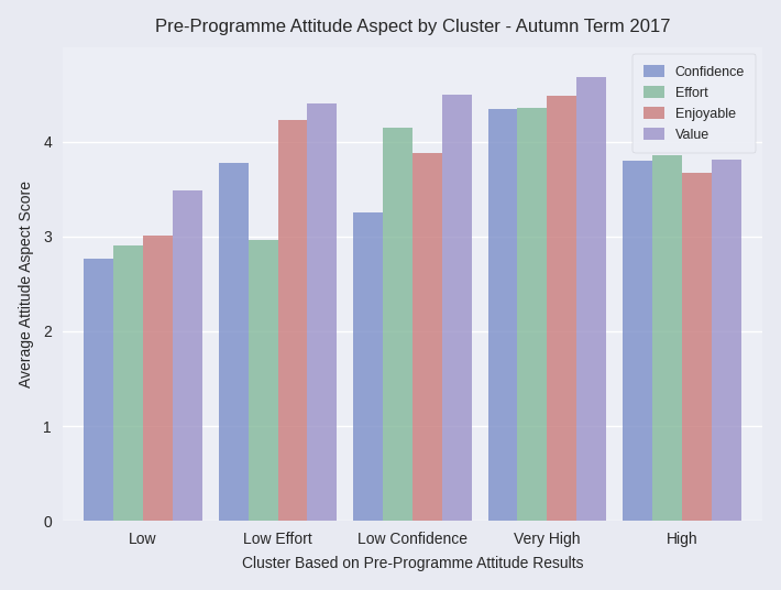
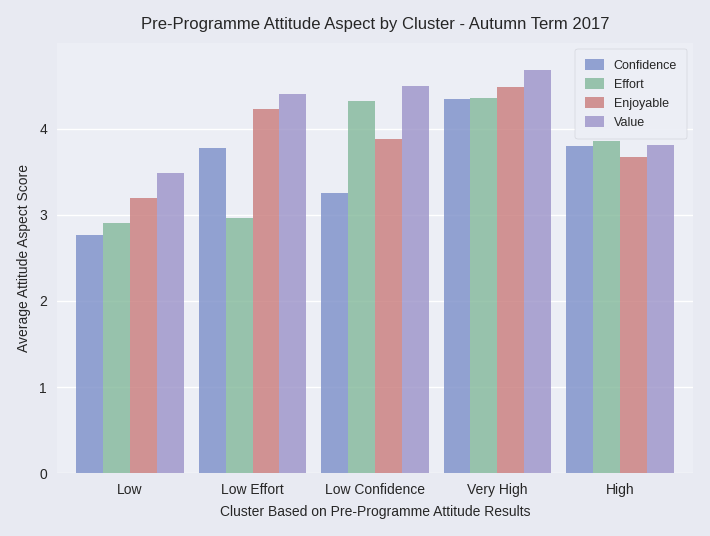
Enjoyable/Low: 3.01 -> 3.20
Effort/Low Confidence: 4.15 -> 4.32
